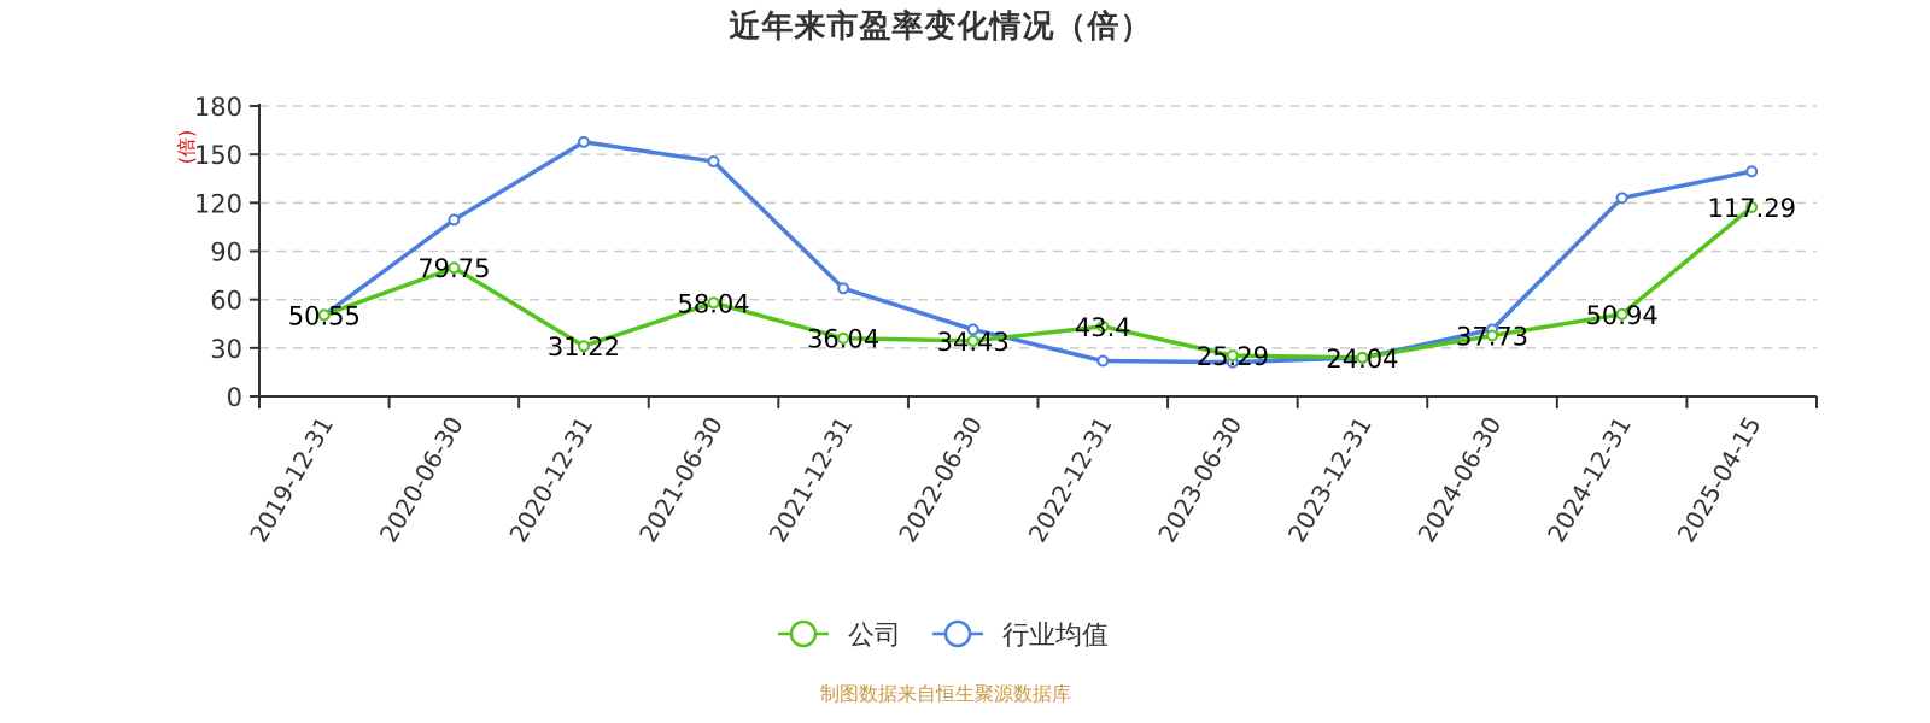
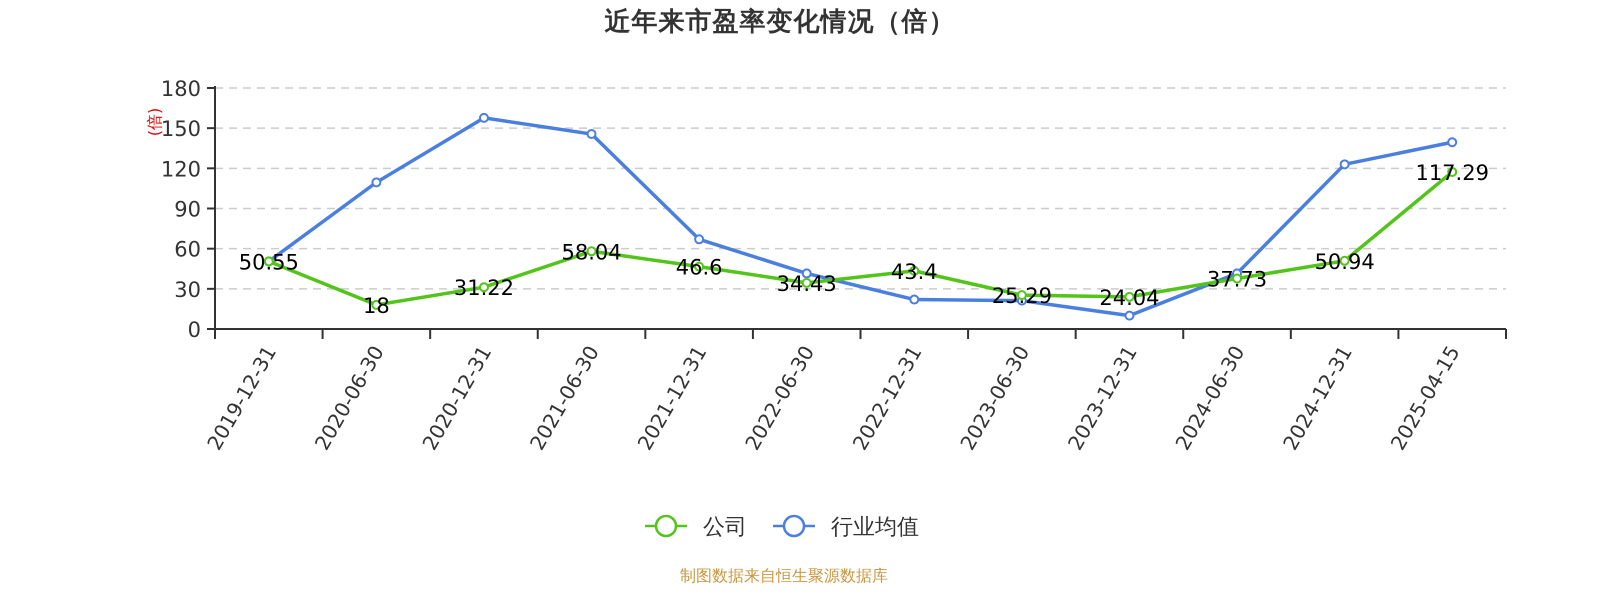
公司/2020-06-30: 79.75 -> 18
公司/2021-12-31: 36.04 -> 46.6
行业均值/2023-12-31: 24 -> 10
